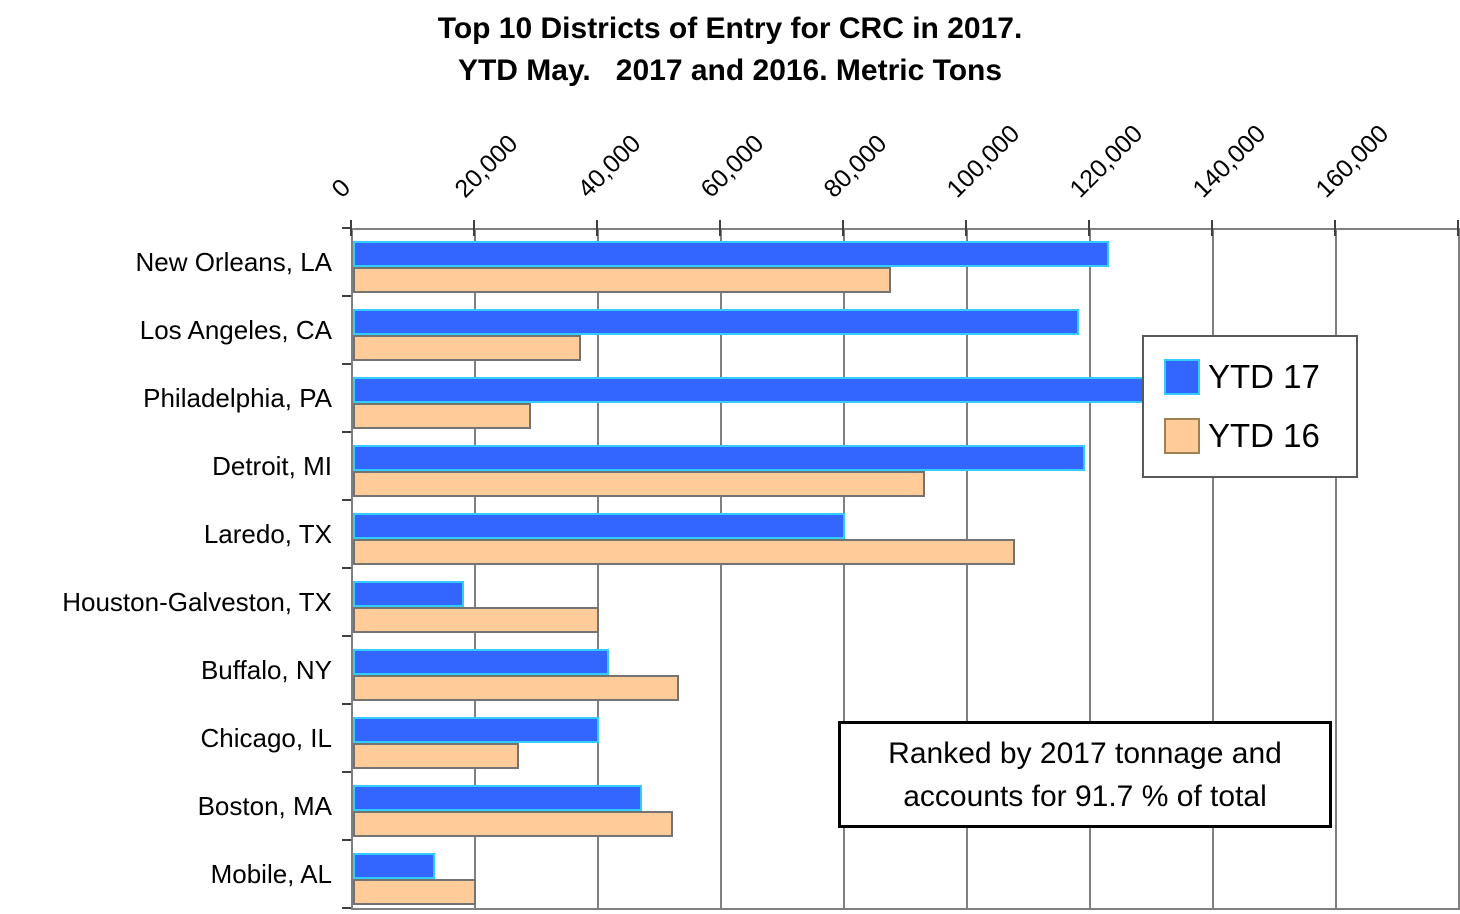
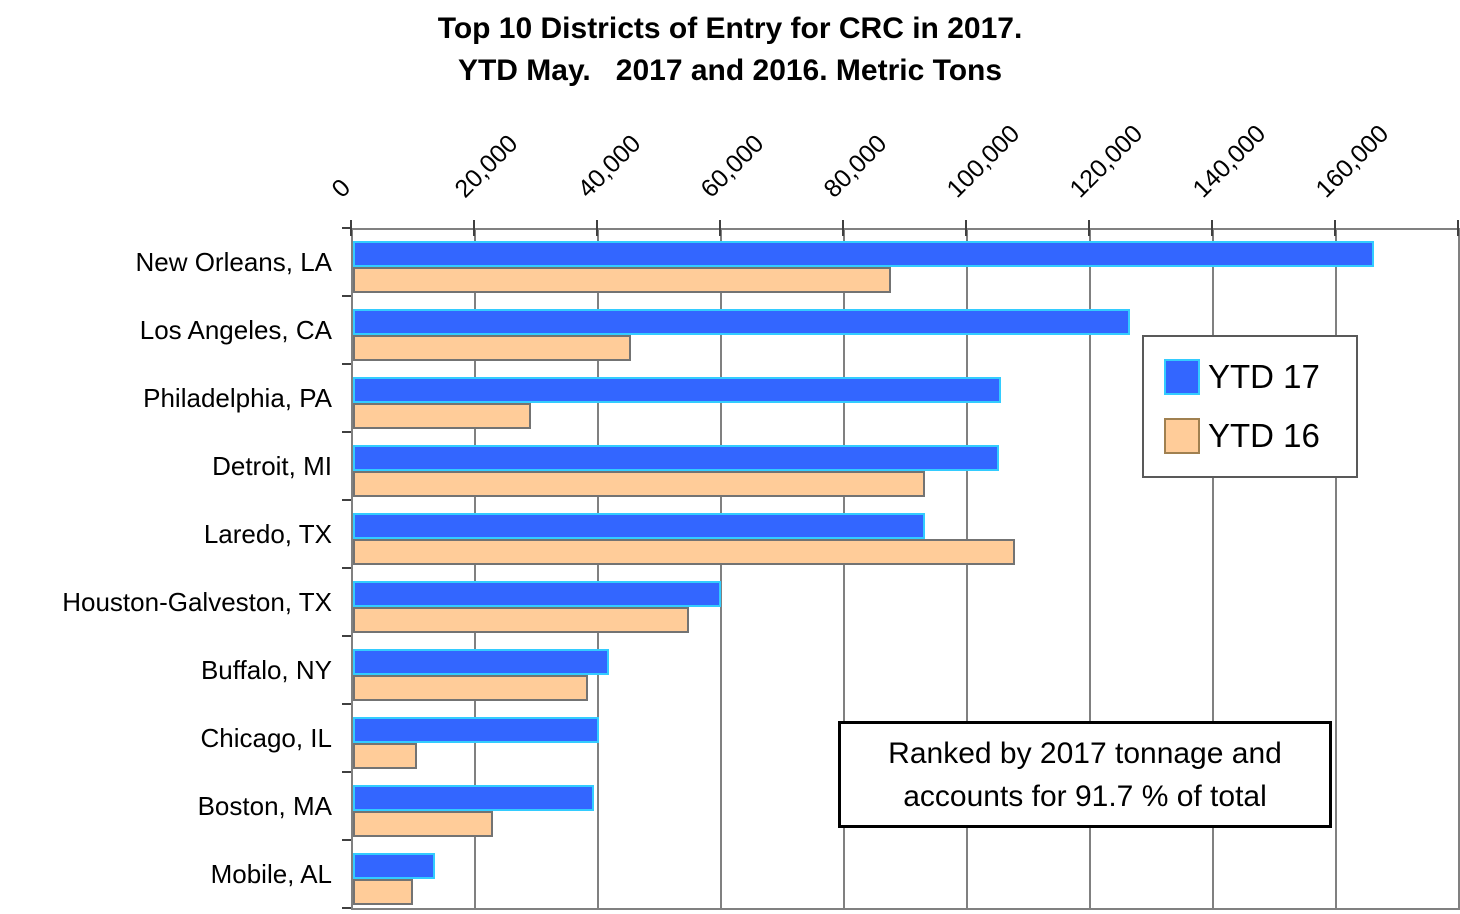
YTD 17/New Orleans, LA: 123000 -> 166000
YTD 17/Los Angeles, CA: 118000 -> 126000
YTD 16/Los Angeles, CA: 37000 -> 45000
YTD 17/Philadelphia, PA: 139000 -> 105000
YTD 17/Detroit, MI: 119000 -> 105000
YTD 17/Laredo, TX: 80000 -> 93000
YTD 17/Houston-Galveston, TX: 18000 -> 60000
YTD 16/Houston-Galveston, TX: 40000 -> 55000
YTD 16/Buffalo, NY: 53000 -> 38000
YTD 16/Chicago, IL: 27000 -> 10000
YTD 17/Boston, MA: 47000 -> 39000
YTD 16/Boston, MA: 52000 -> 23000
YTD 16/Mobile, AL: 20000 -> 10000
